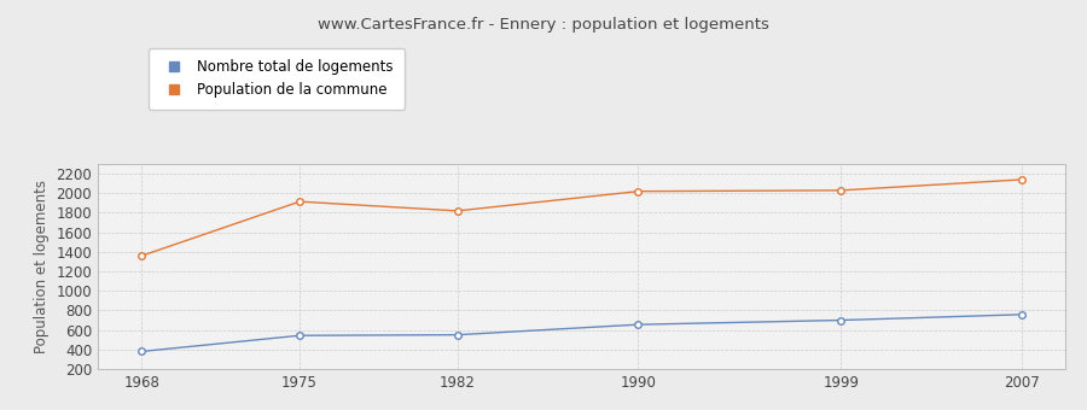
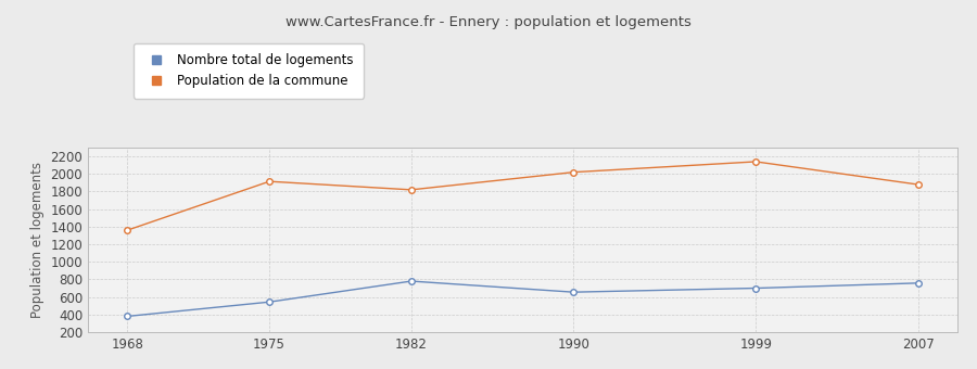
Nombre total de logements/1982: 550 -> 780
Population de la commune/1999: 2030 -> 2140
Population de la commune/2007: 2140 -> 1880
